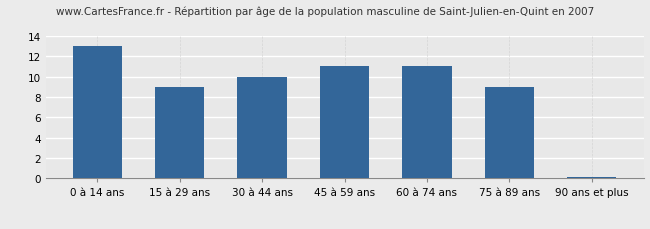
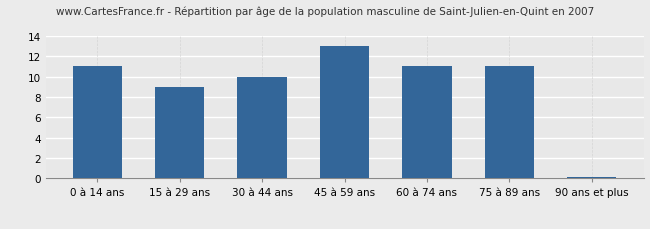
0 à 14 ans: 13.0 -> 11.0
45 à 59 ans: 11.0 -> 13.0
75 à 89 ans: 9.0 -> 11.0
